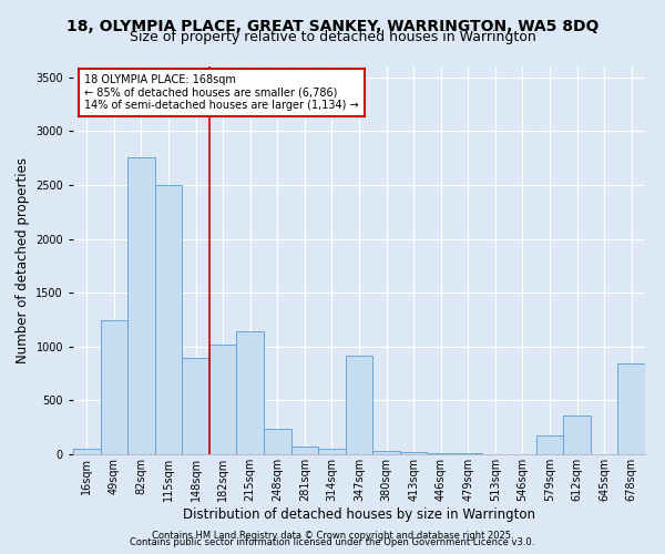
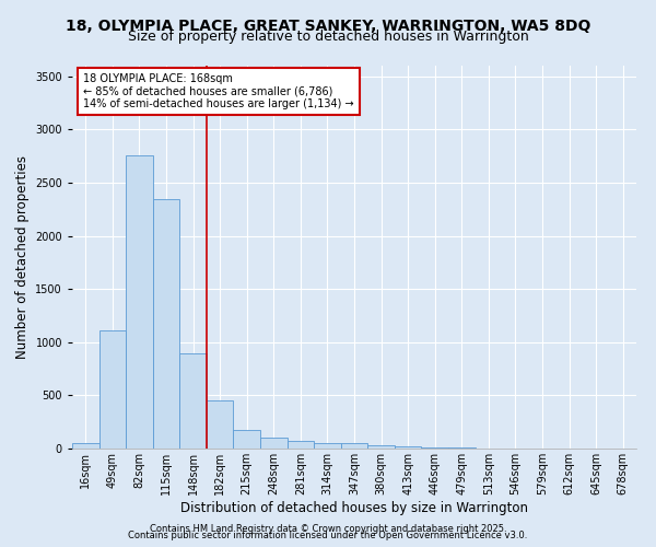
49sqm: 1240 -> 1110
115sqm: 2500 -> 2350
182sqm: 1020 -> 450
215sqm: 1140 -> 180
248sqm: 240 -> 100
347sqm: 920 -> 50
579sqm: 180 -> 0
612sqm: 360 -> 0
678sqm: 840 -> 0
